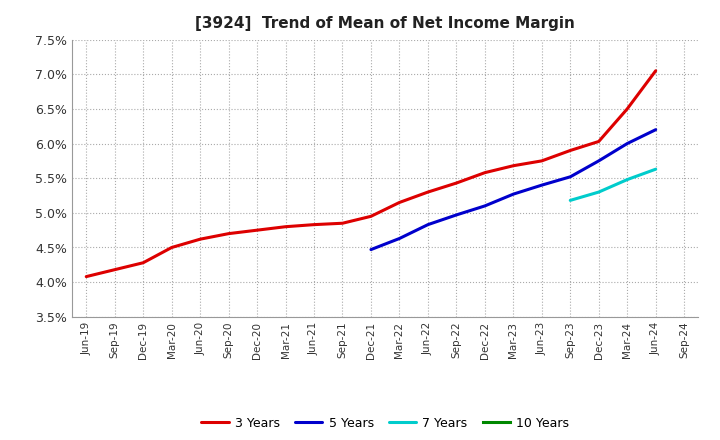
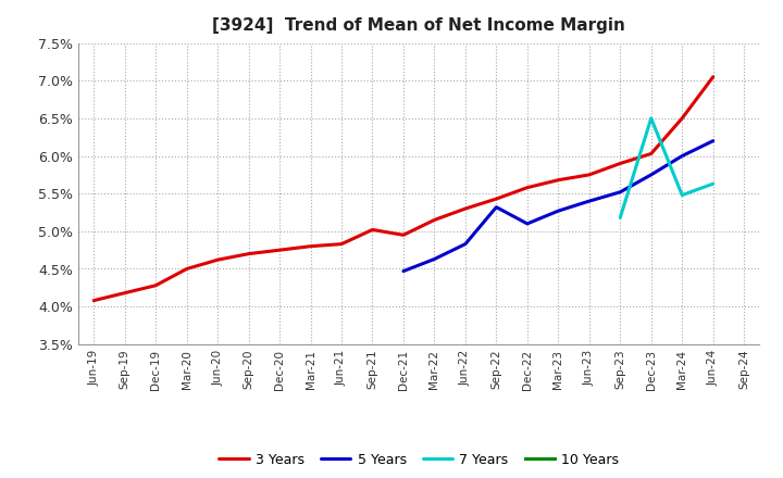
3 Years/Sep-21: 4.85% -> 5.02%
5 Years/Sep-22: 4.97% -> 5.32%
7 Years/Dec-23: 5.30% -> 6.50%
